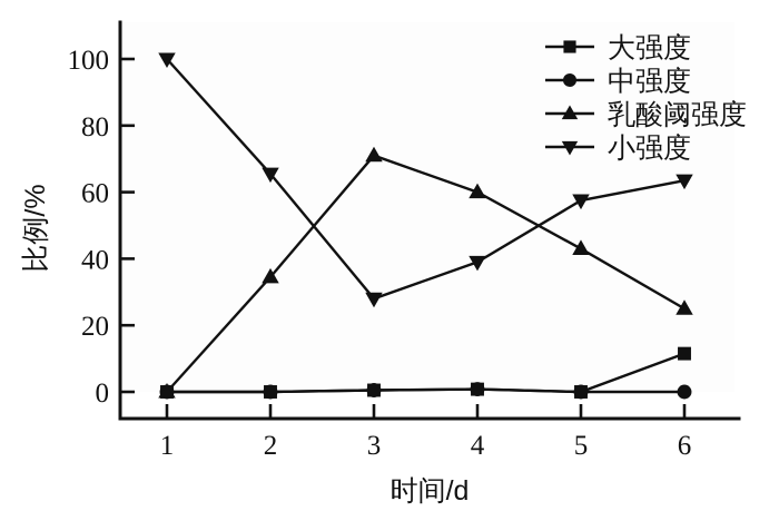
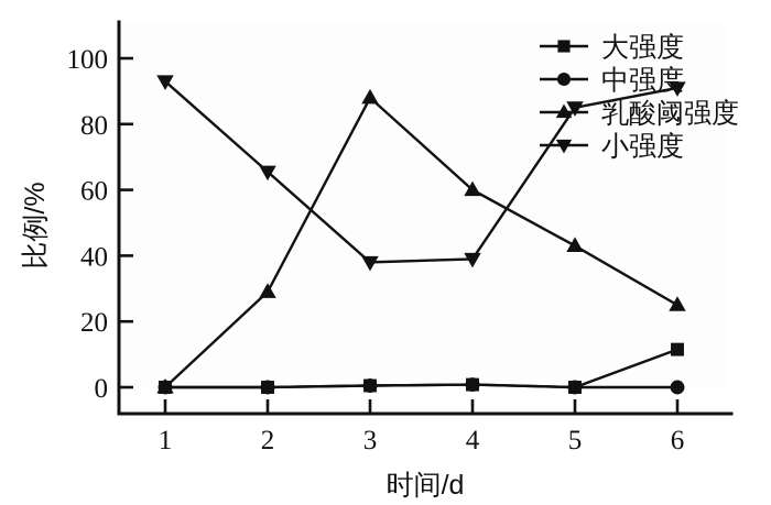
小强度/1: 100 -> 93
乳酸阈强度/2: 34 -> 29
乳酸阈强度/3: 71 -> 88
小强度/3: 28 -> 38
小强度/5: 58 -> 85
小强度/6: 64 -> 91
